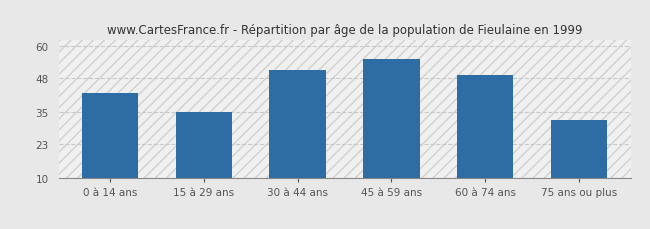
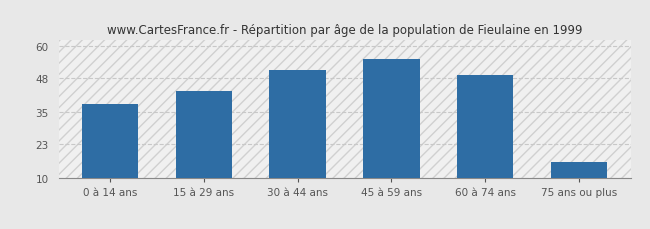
0 à 14 ans: 42 -> 38
15 à 29 ans: 35 -> 43
75 ans ou plus: 32 -> 16
